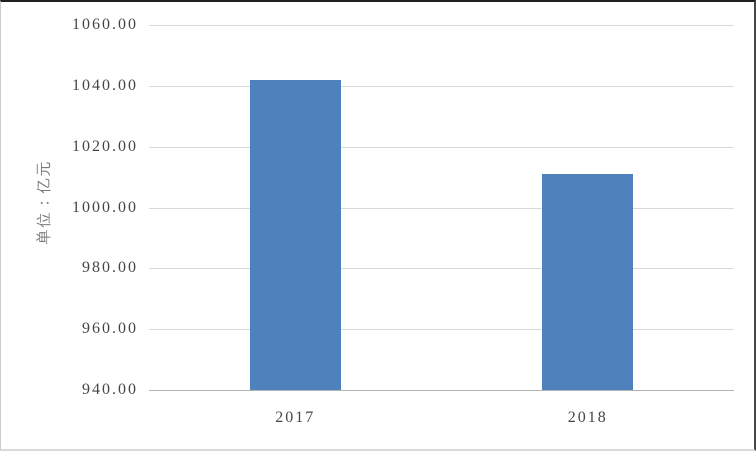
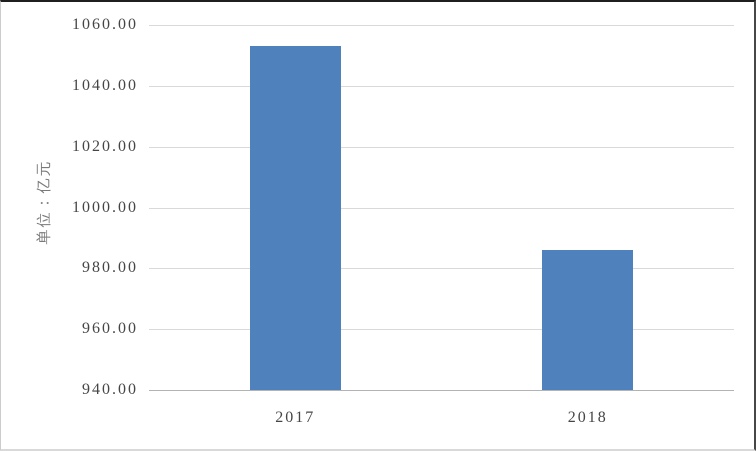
2017: 1042 -> 1053
2018: 1011 -> 986
